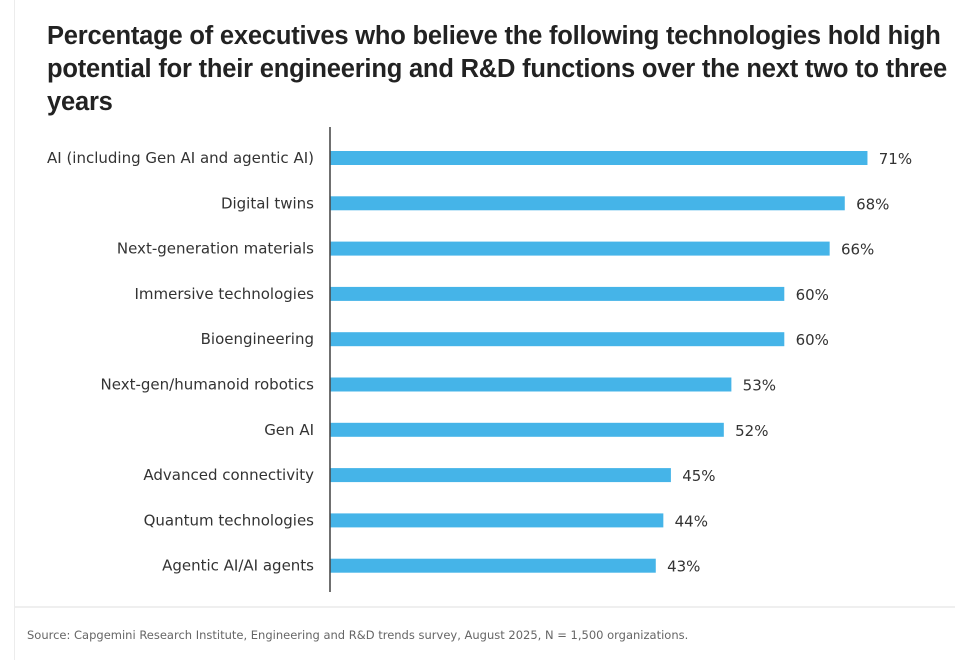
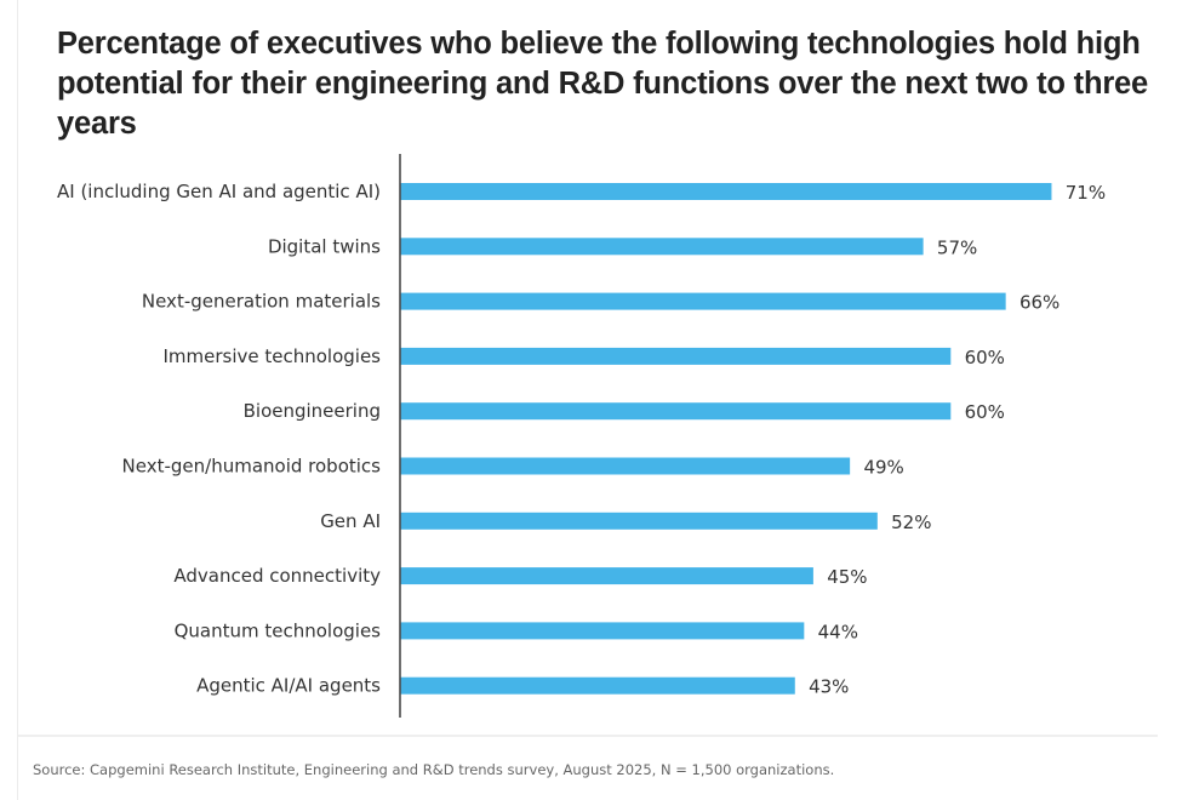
Digital twins: 68% -> 57%
Next-gen/humanoid robotics: 53% -> 49%
